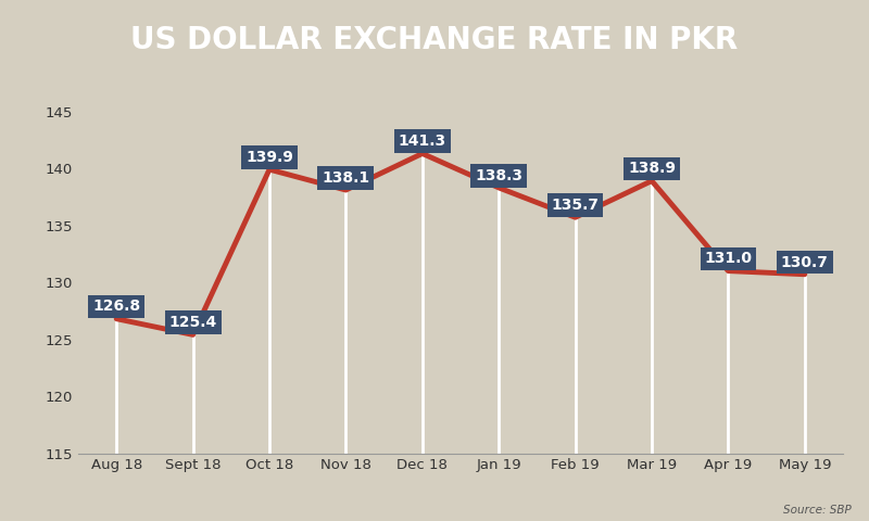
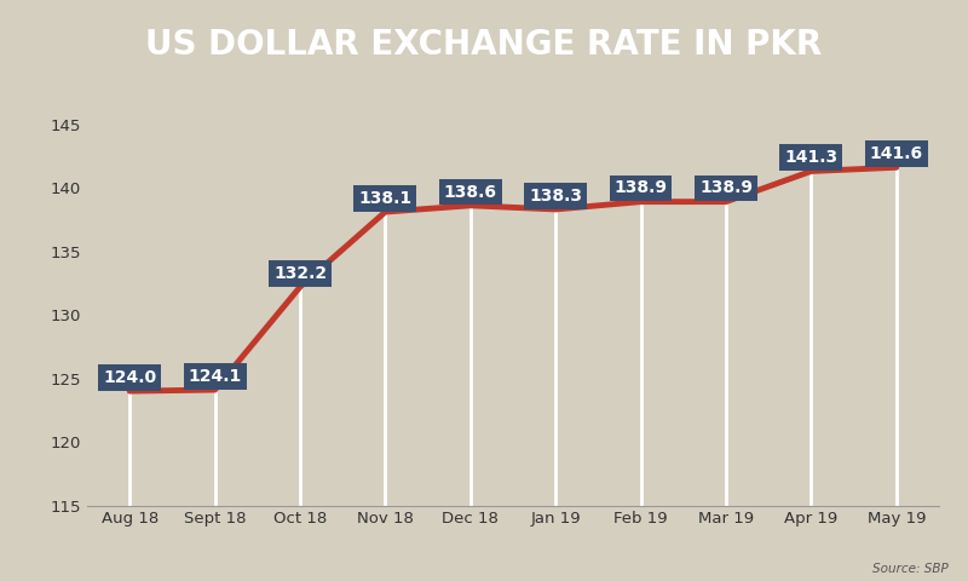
Aug 18: 126.8 -> 124.0
Sept 18: 125.4 -> 124.1
Oct 18: 139.9 -> 132.2
Dec 18: 141.3 -> 138.6
Feb 19: 135.7 -> 138.9
Apr 19: 131.0 -> 141.3
May 19: 130.7 -> 141.6
